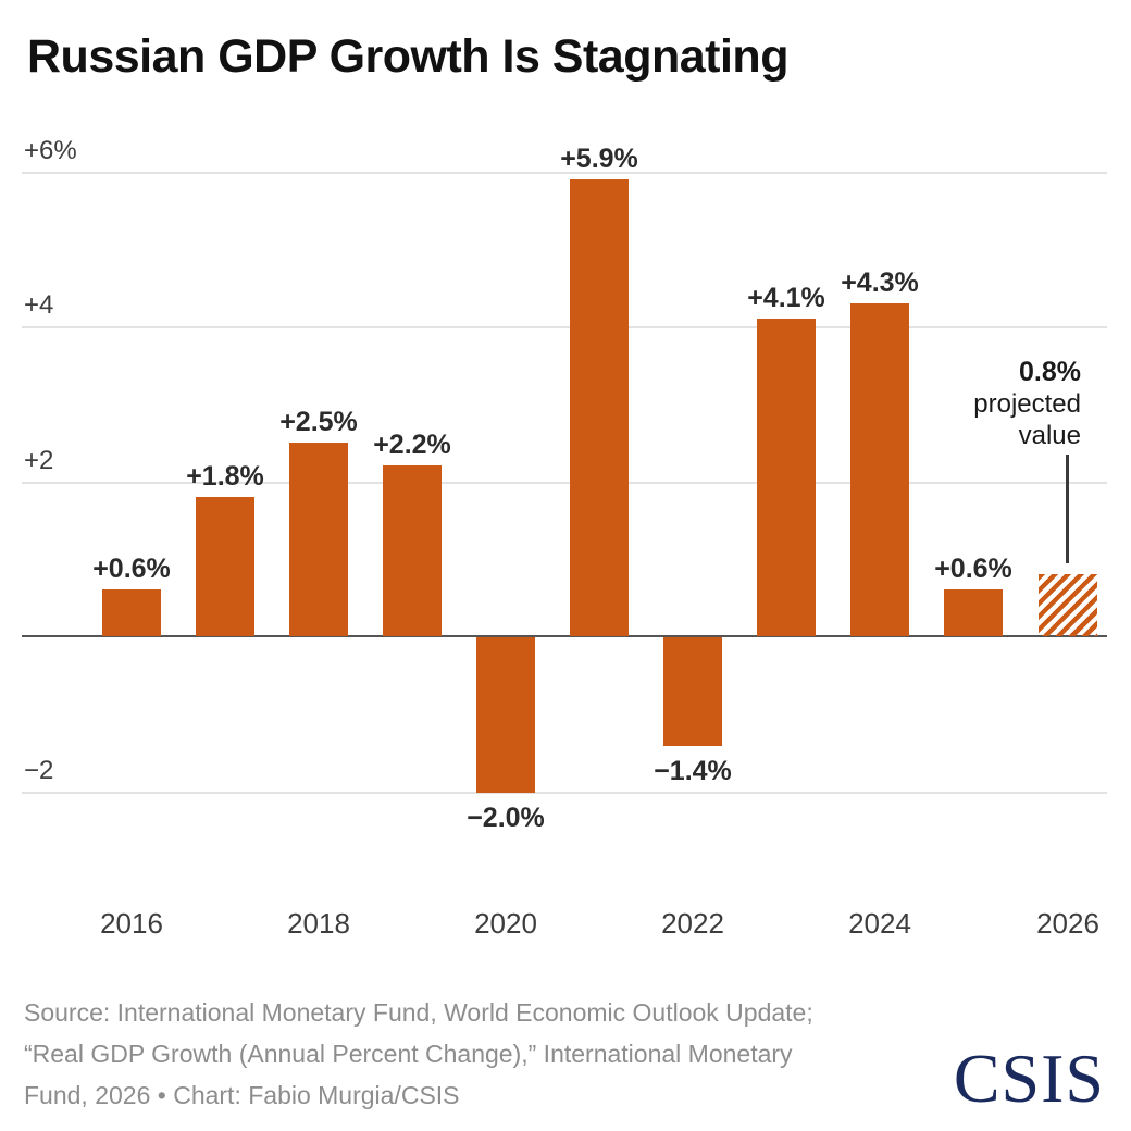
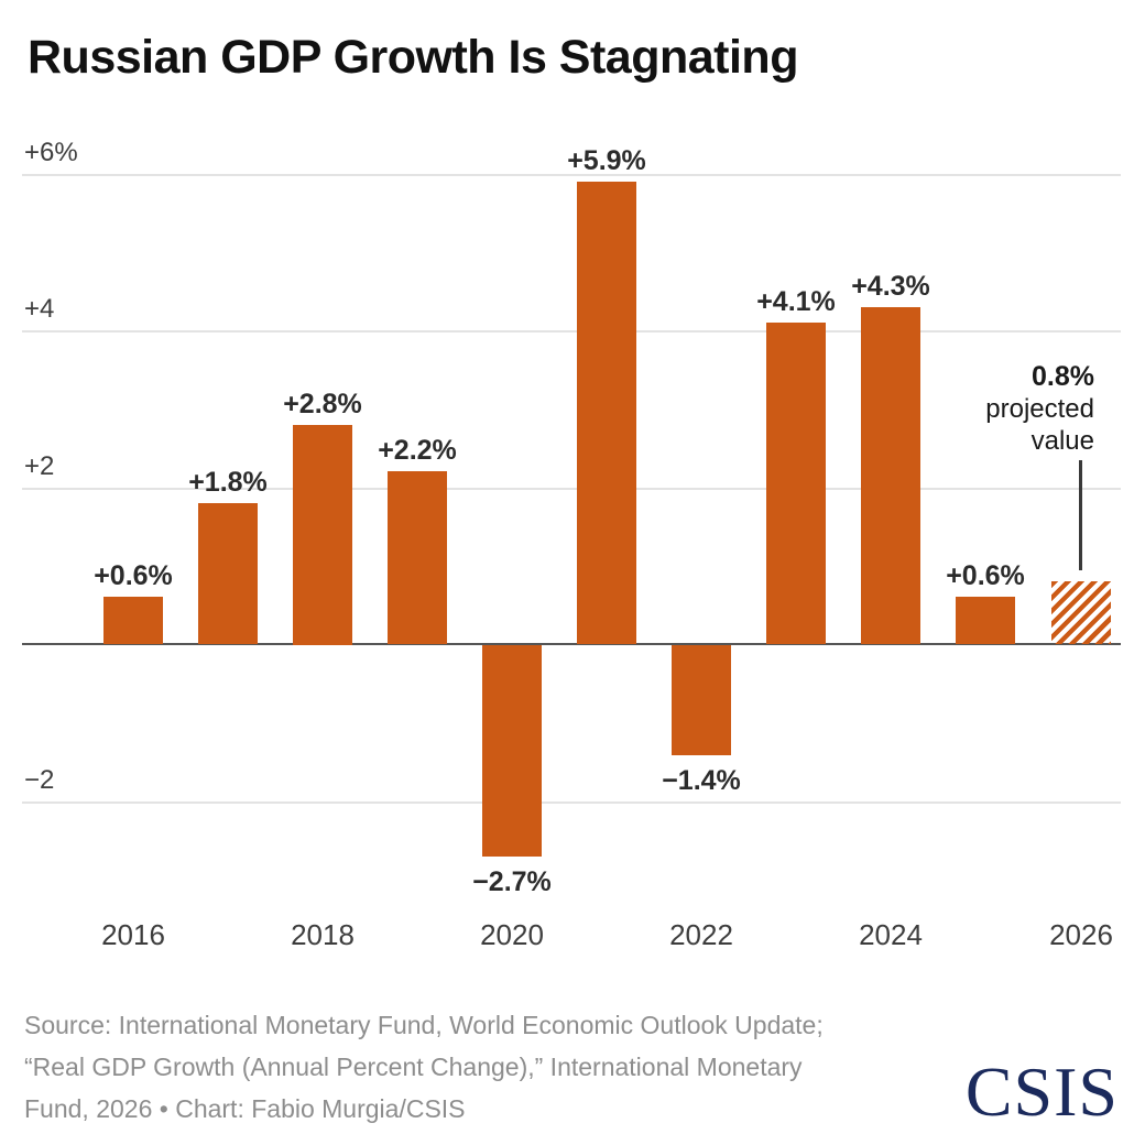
2018: +2.5% -> +2.8%
2020: −2.0% -> −2.7%
